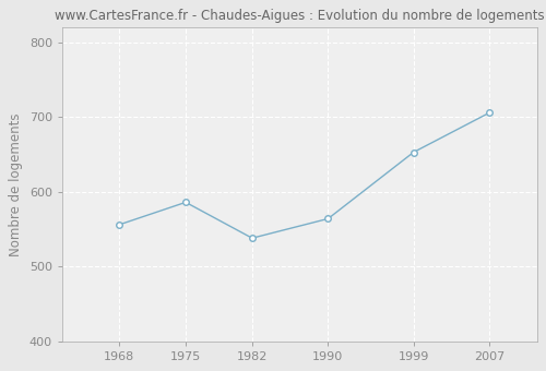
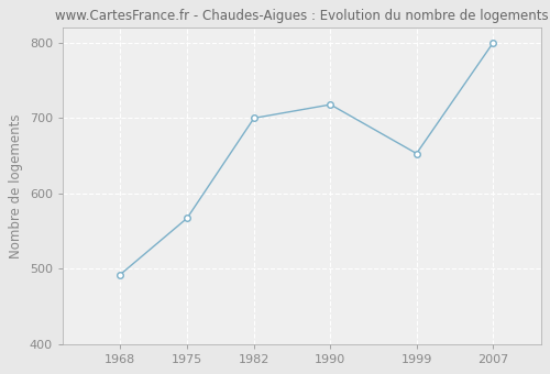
1968: 556 -> 492
1975: 586 -> 567
1982: 538 -> 700
1990: 564 -> 718
2007: 706 -> 800
